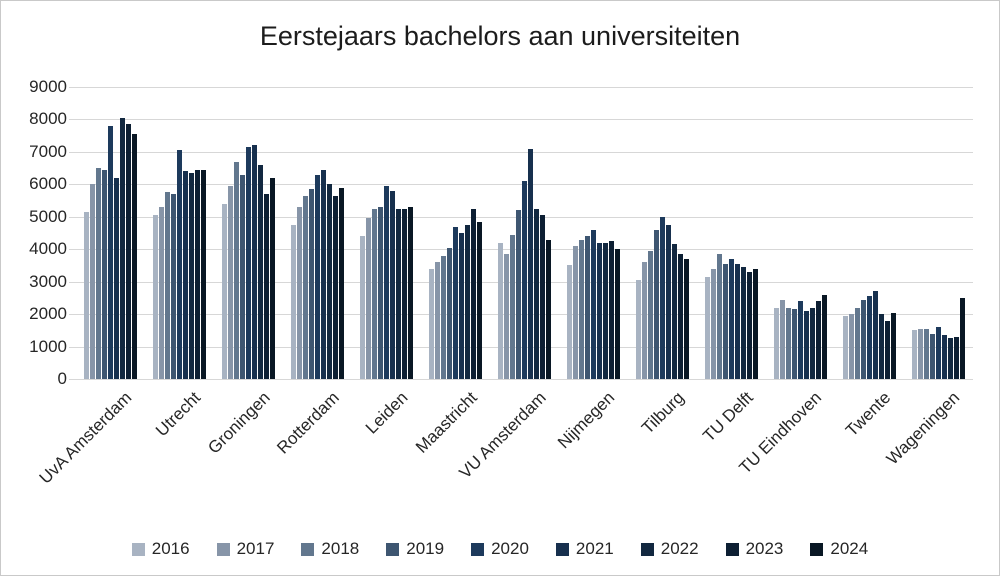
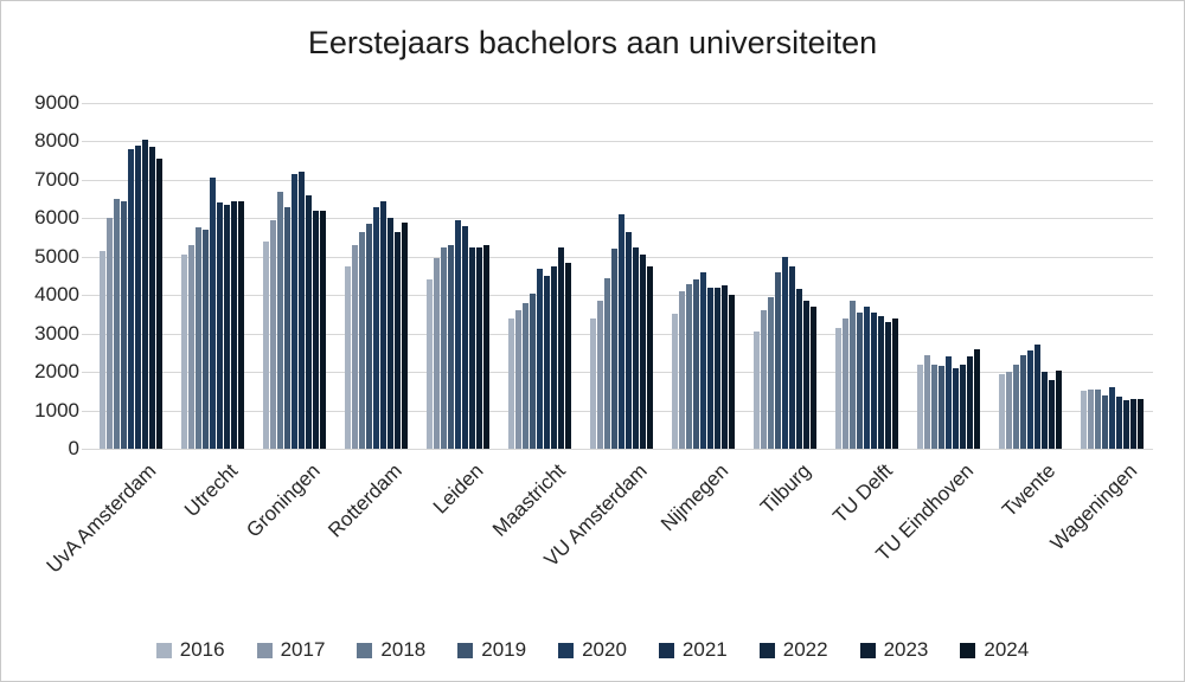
2021/UvA Amsterdam: 6200 -> 7900
2023/Groningen: 5700 -> 6200
2016/VU Amsterdam: 4200 -> 3400
2021/VU Amsterdam: 7100 -> 5600
2024/VU Amsterdam: 4300 -> 4800
2024/Wageningen: 2500 -> 1300
